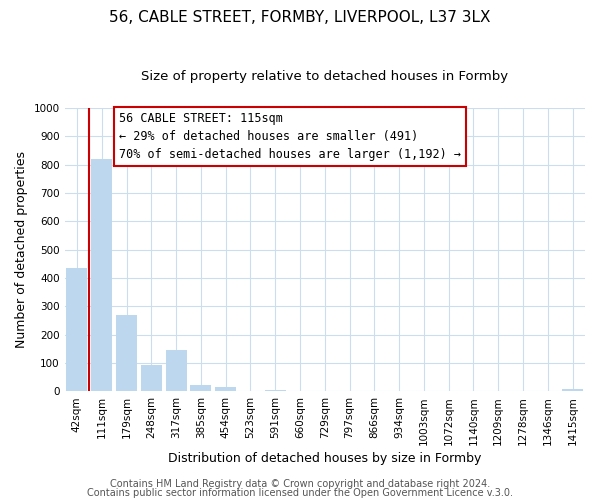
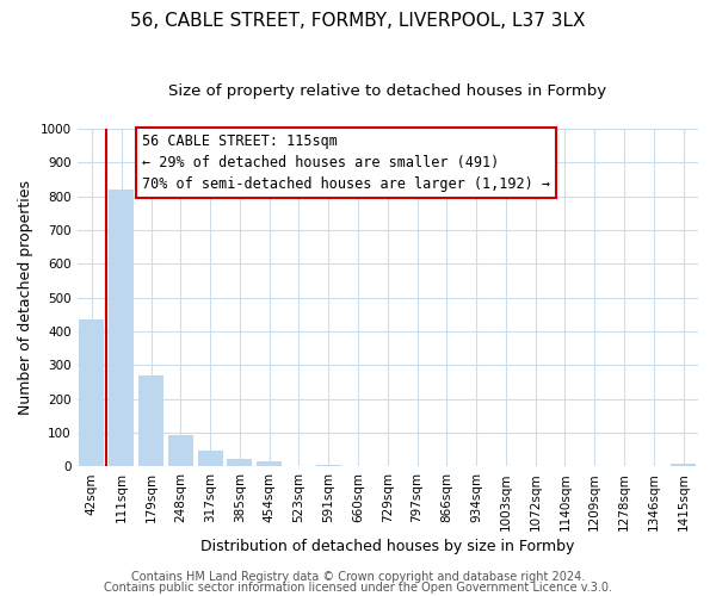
317sqm: 145 -> 48
